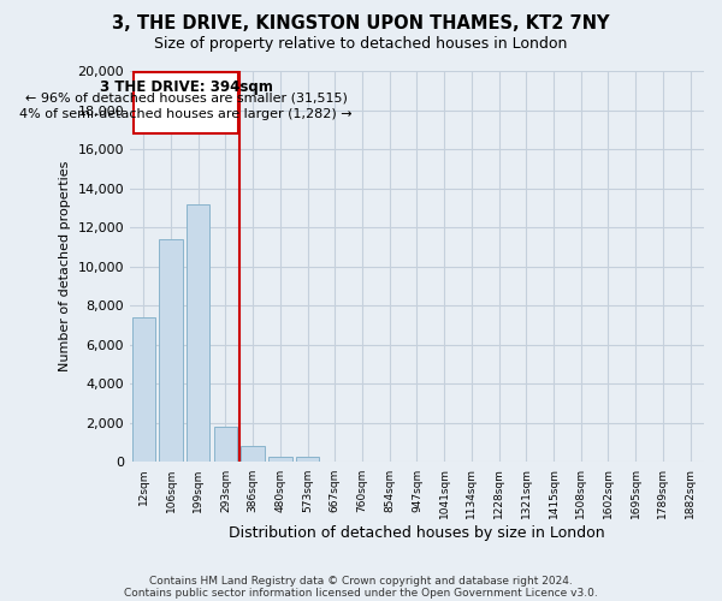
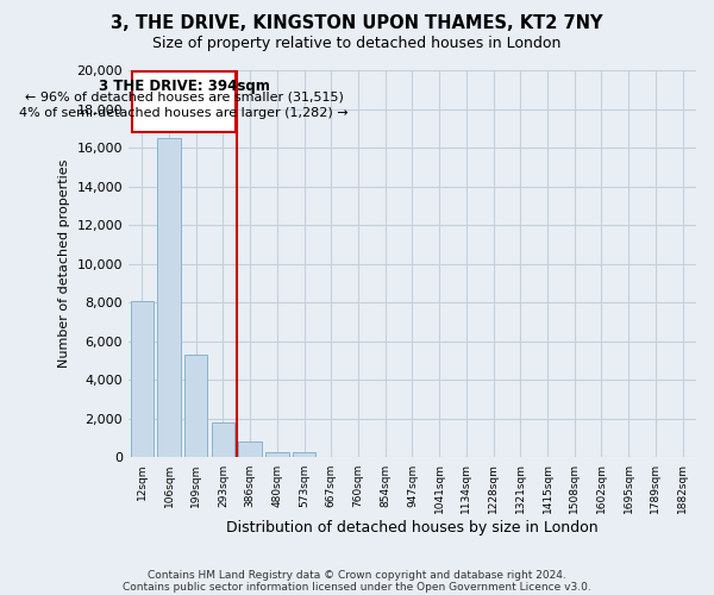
12sqm: 7,400 -> 8,100
106sqm: 11,400 -> 16,500
199sqm: 13,200 -> 5,300
